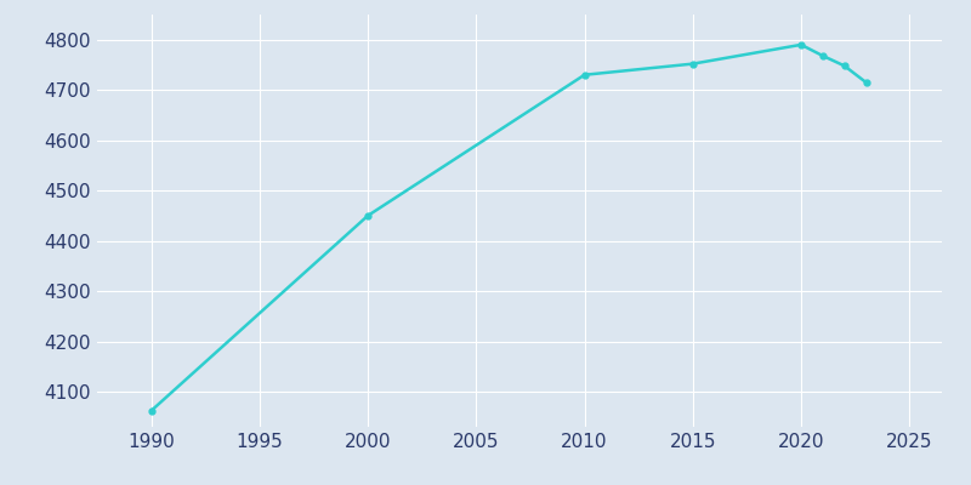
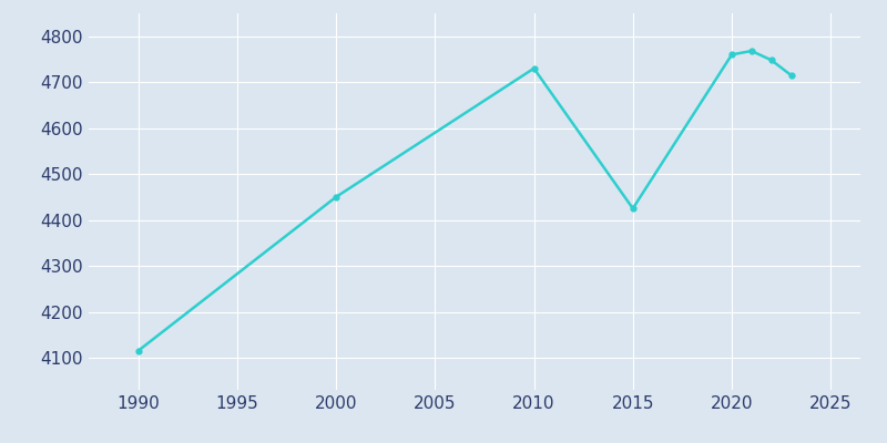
1990: 4062 -> 4115
2015: 4752 -> 4425
2020: 4790 -> 4760
